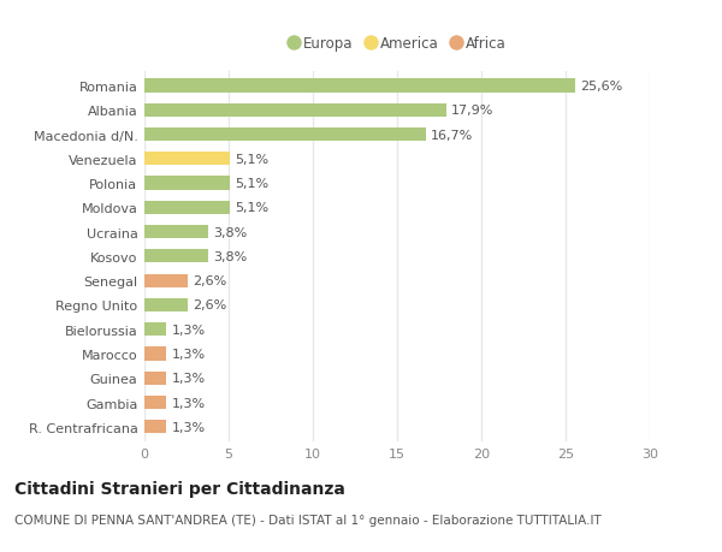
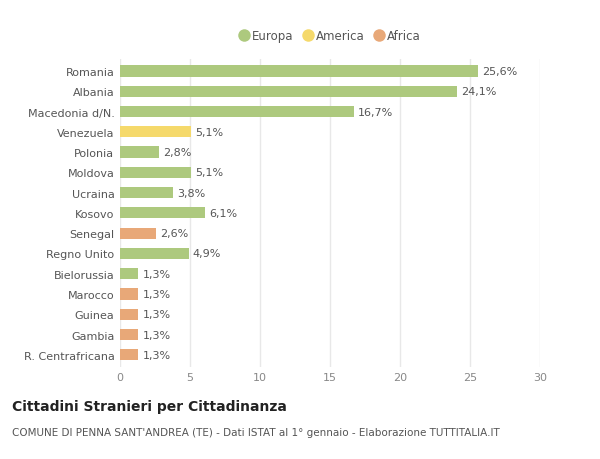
Albania: 17,9% -> 24,1%
Polonia: 5,1% -> 2,8%
Kosovo: 3,8% -> 6,1%
Regno Unito: 2,6% -> 4,9%
